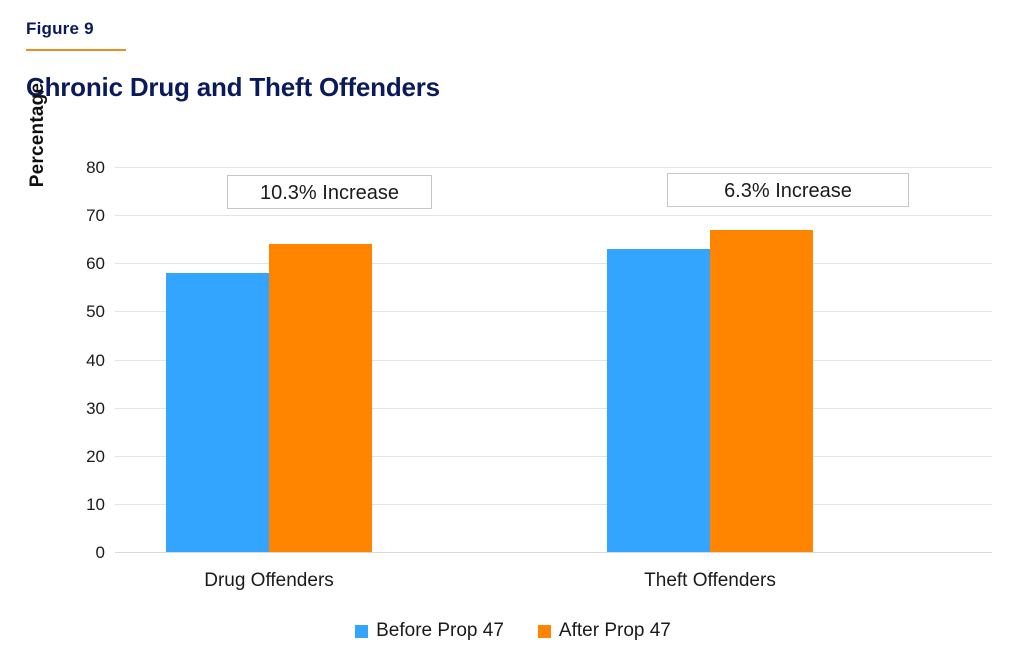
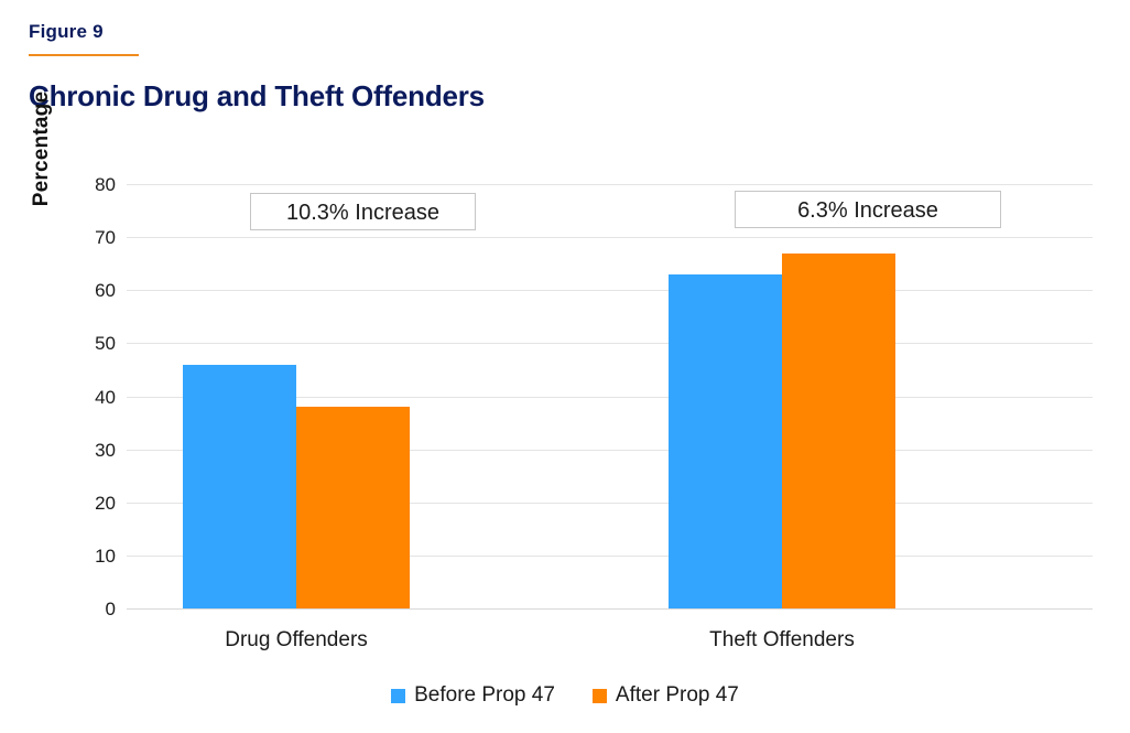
Before Prop 47/Drug Offenders: 58 -> 46
After Prop 47/Drug Offenders: 64 -> 38
